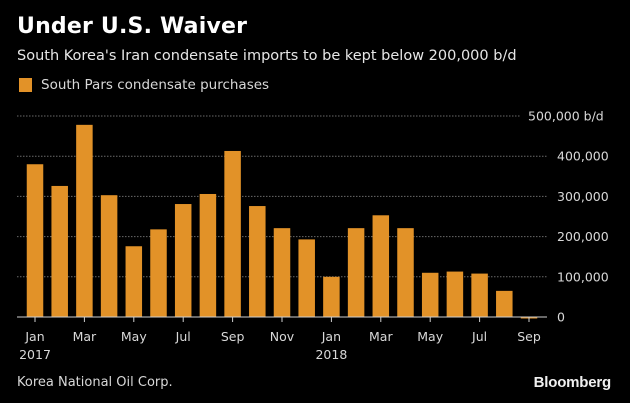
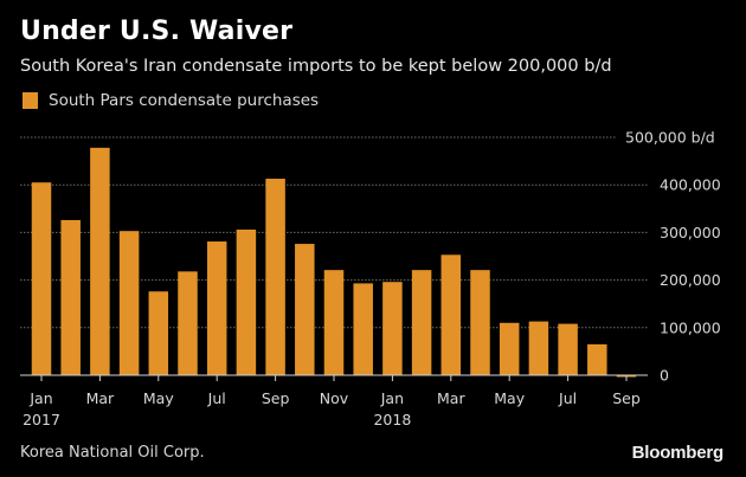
Jan 2017: 380000 -> 400000
Jan 2018: 100000 -> 200000
